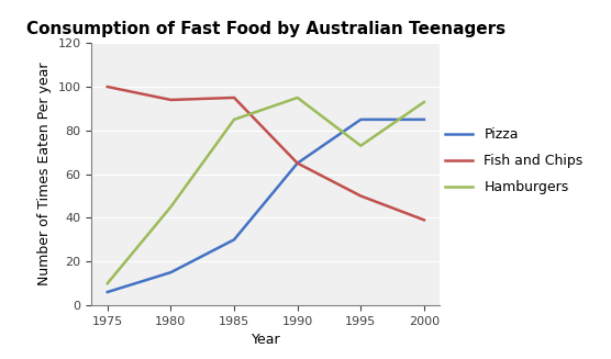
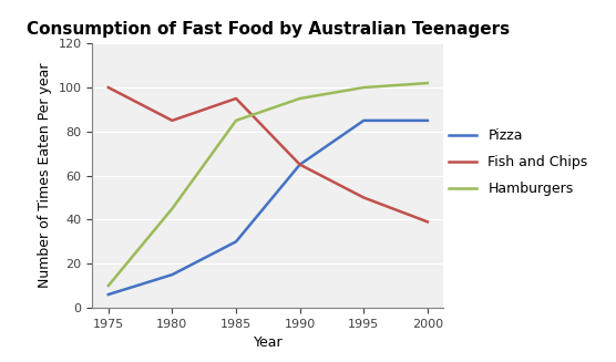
Fish and Chips/1980: 94 -> 85
Hamburgers/1995: 73 -> 100
Hamburgers/2000: 93 -> 102
